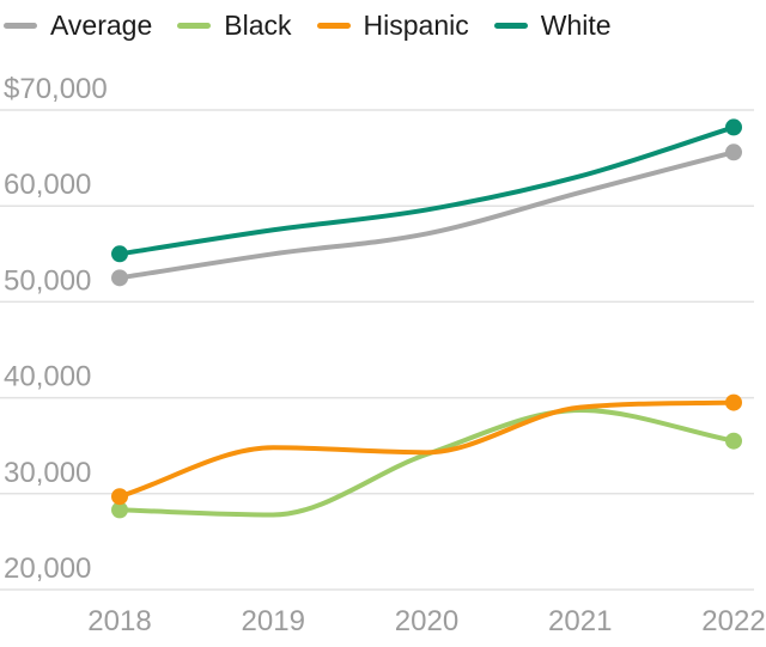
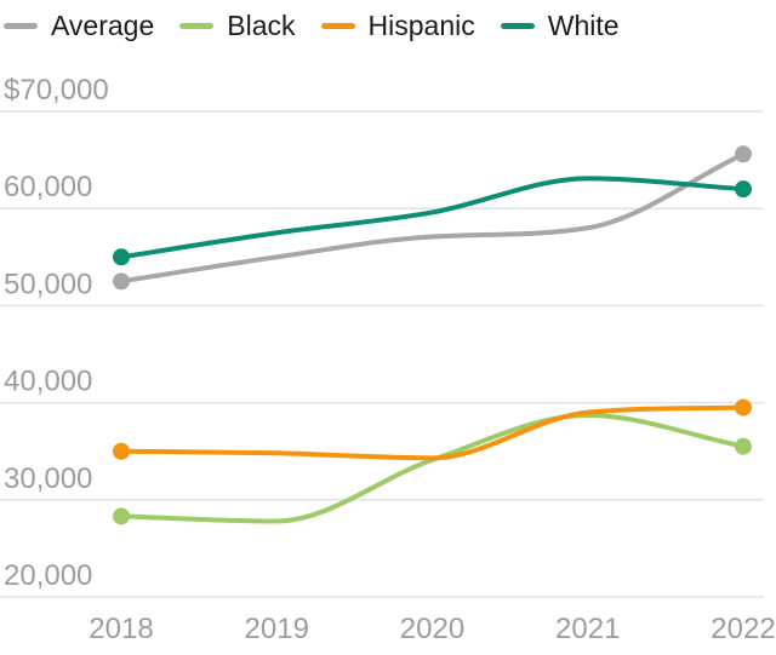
Hispanic/2018: $30000 -> $35000
Average/2021: $61000 -> $58000
White/2022: $68000 -> $62000
